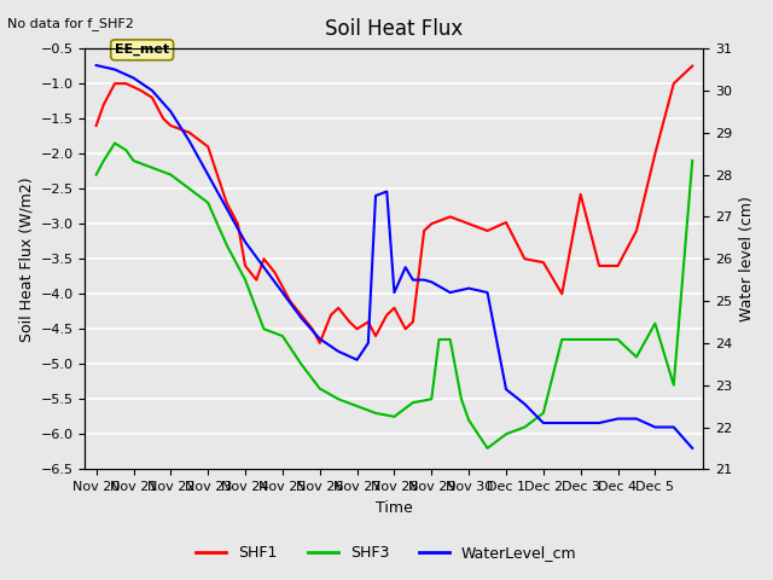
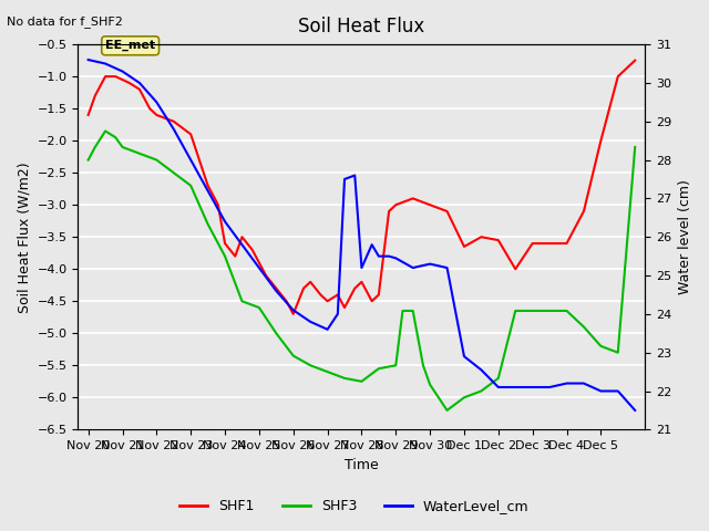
SHF1/Dec 1: -2.98 -> -3.65
SHF1/Dec 3: -2.58 -> -3.60
SHF3/Dec 5: -4.42 -> -5.20
